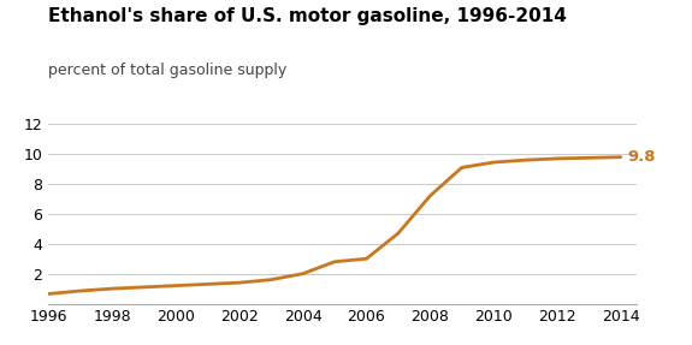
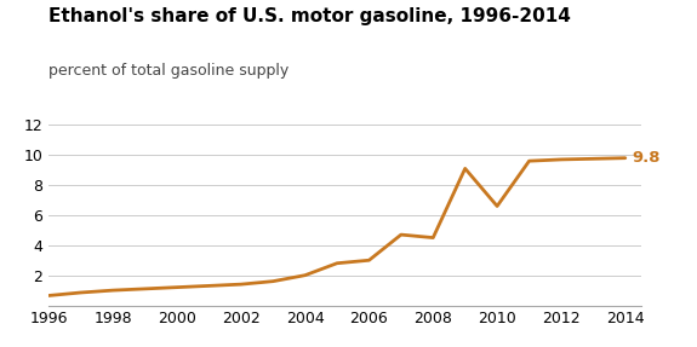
2008: 7.2 -> 4.5
2010: 9.4 -> 6.6
